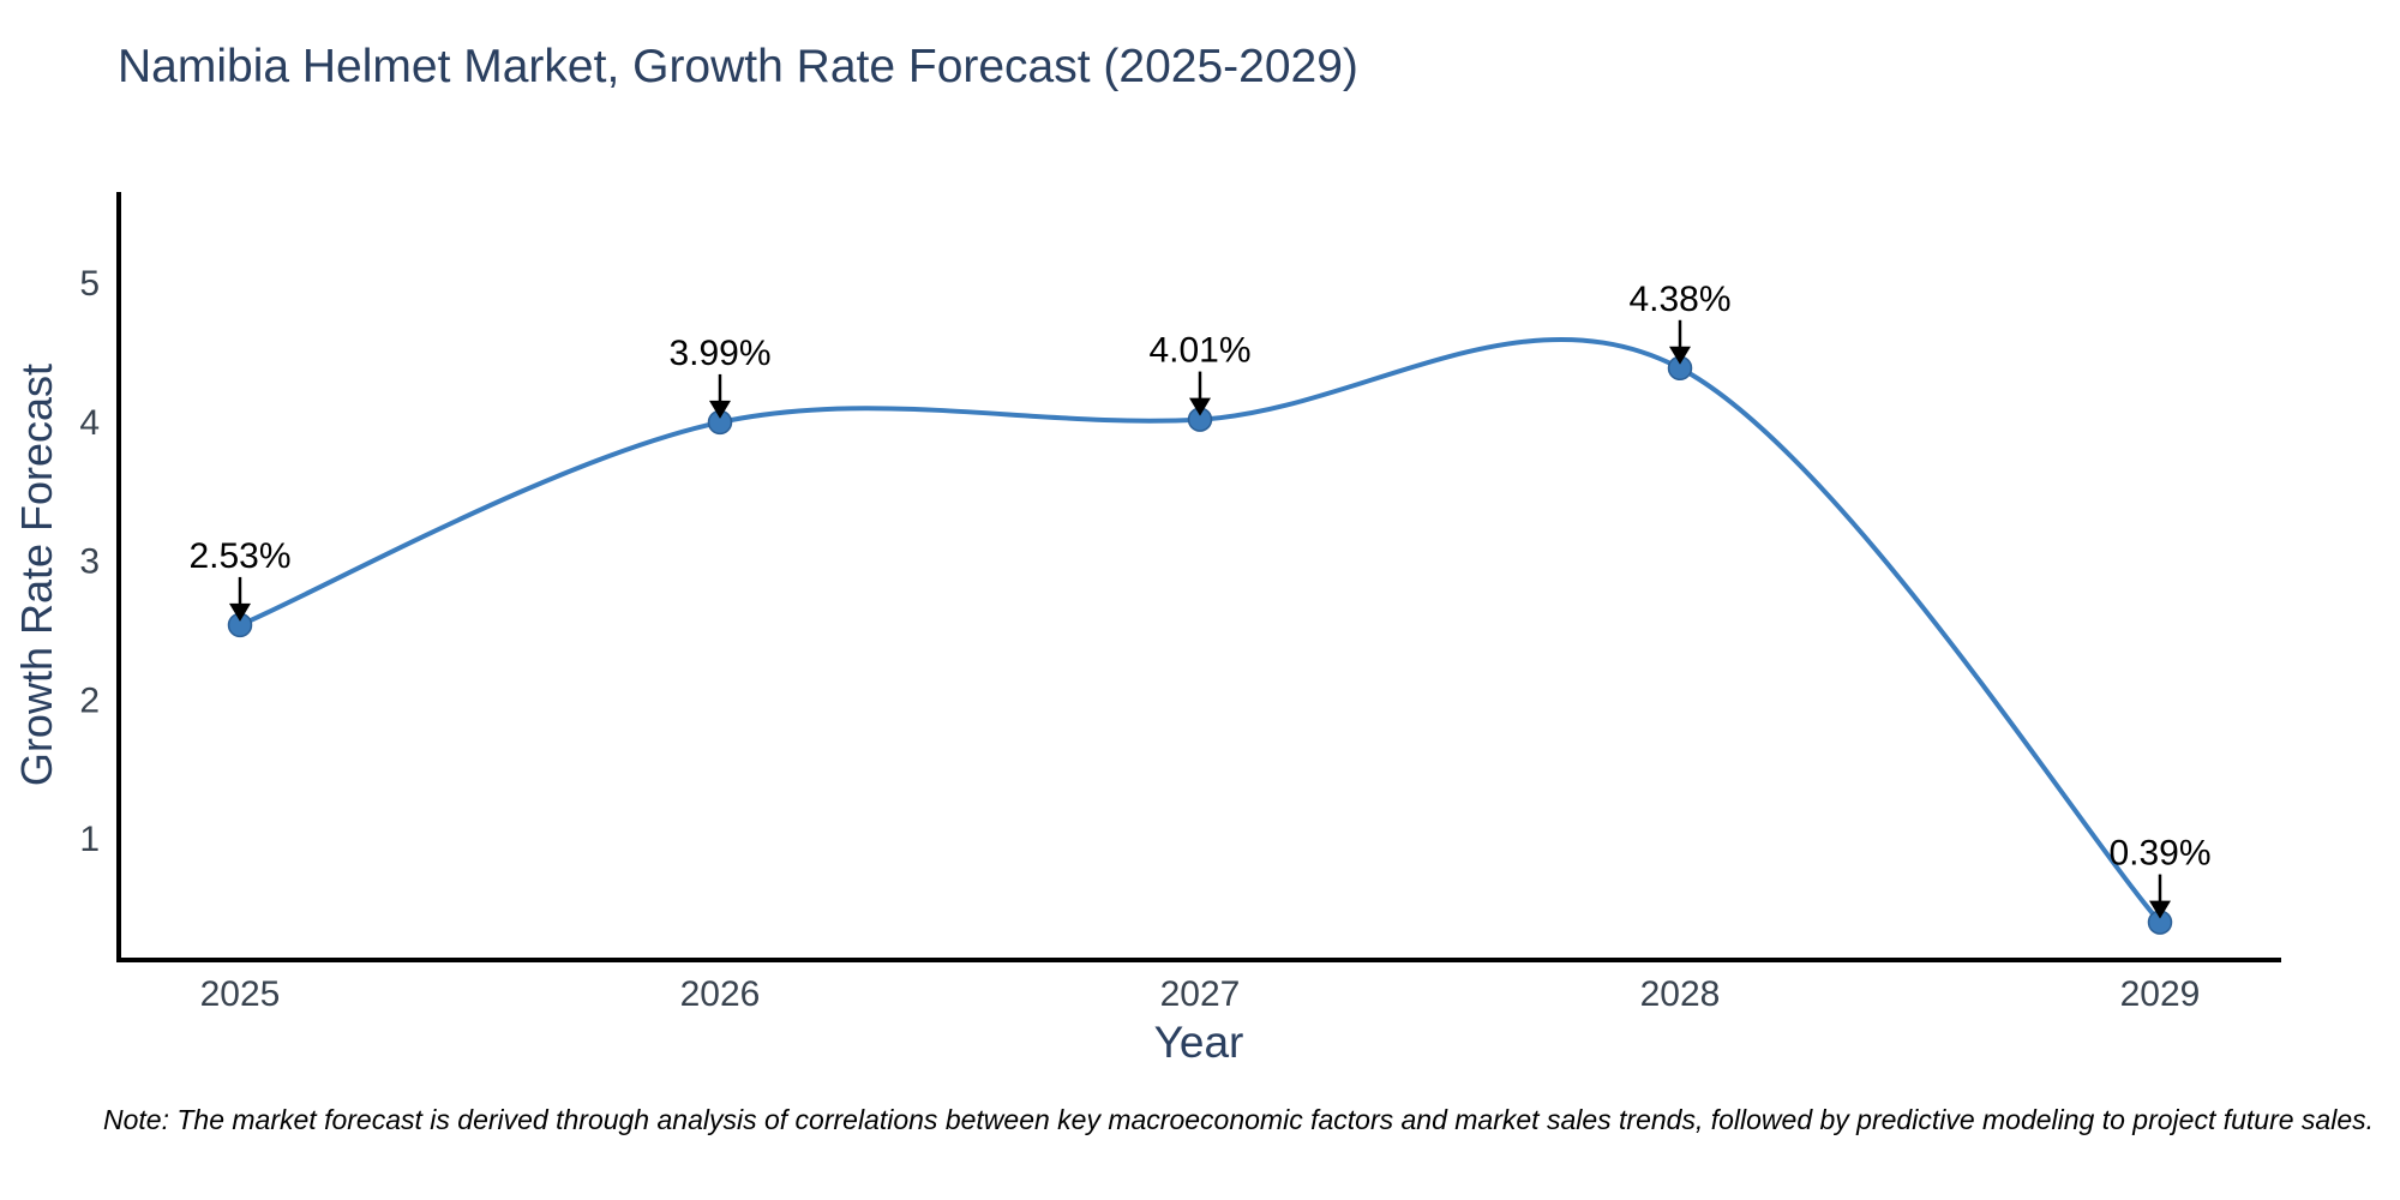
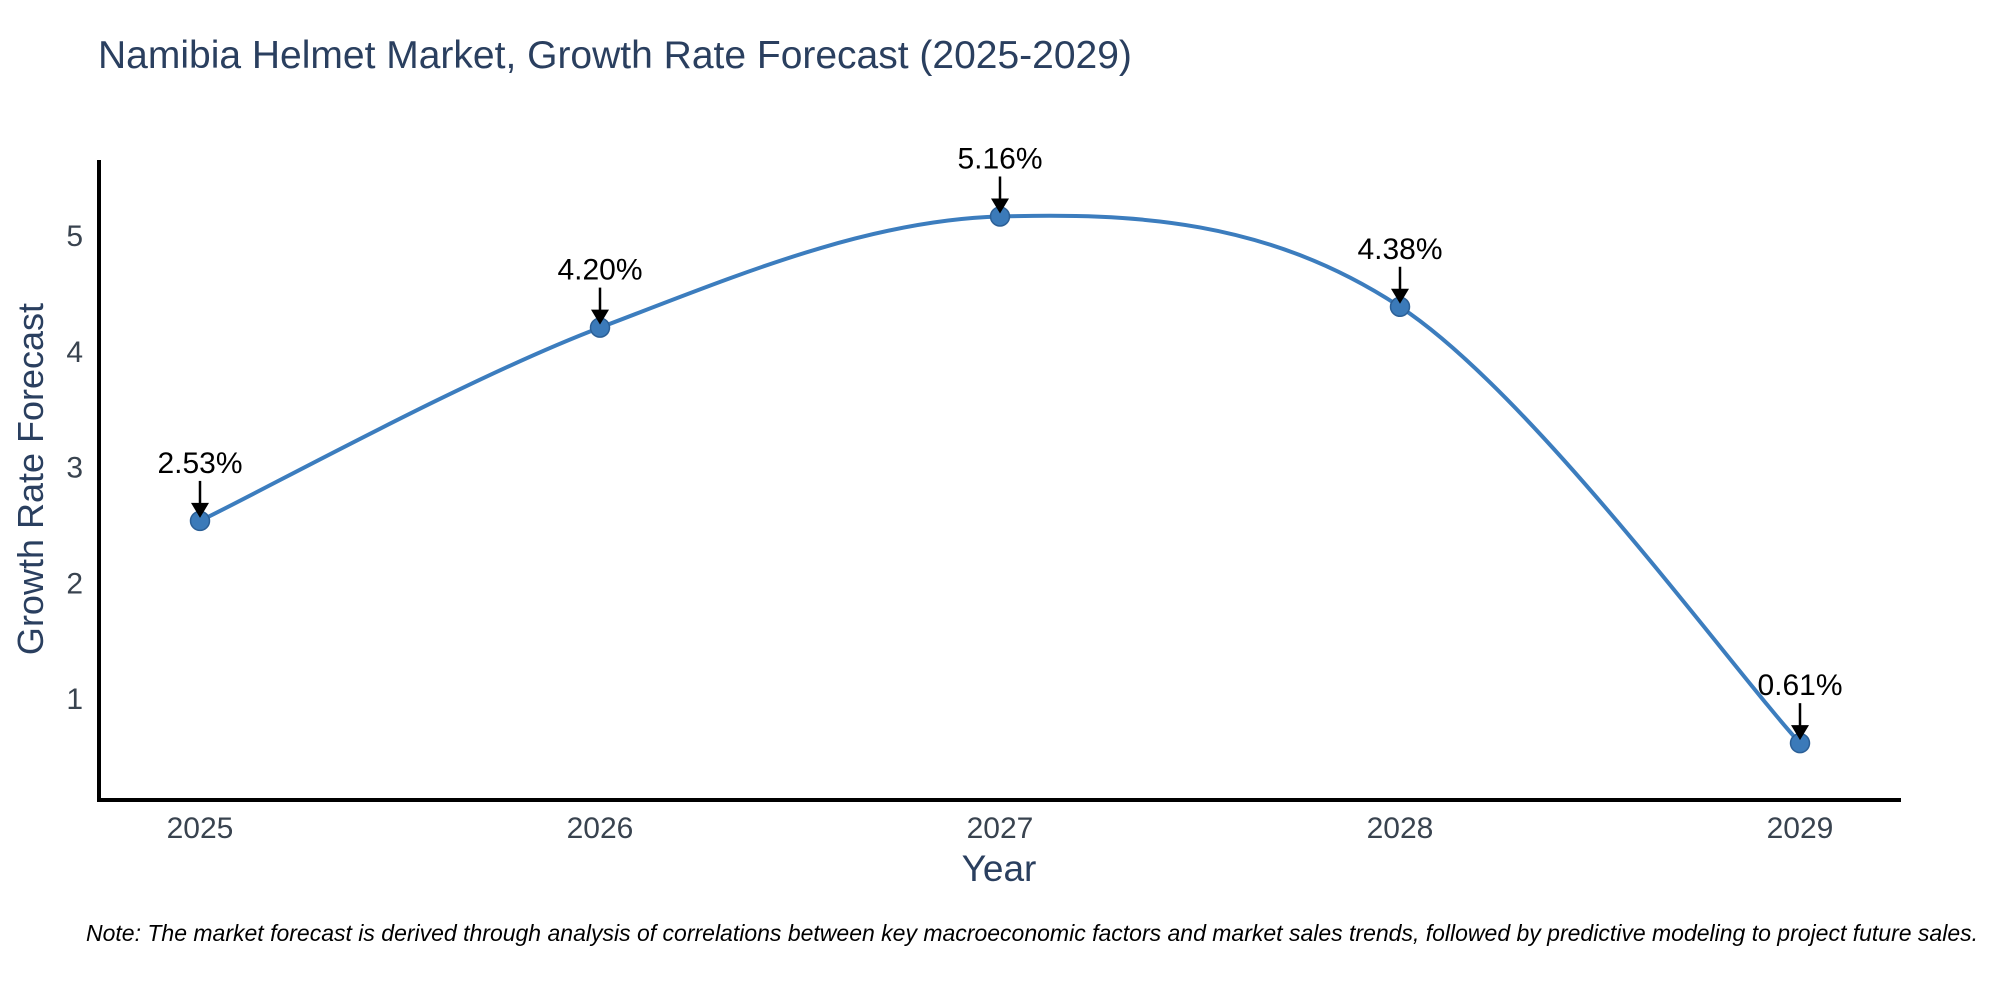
2026: 3.99% -> 4.20%
2027: 4.01% -> 5.16%
2029: 0.39% -> 0.61%
